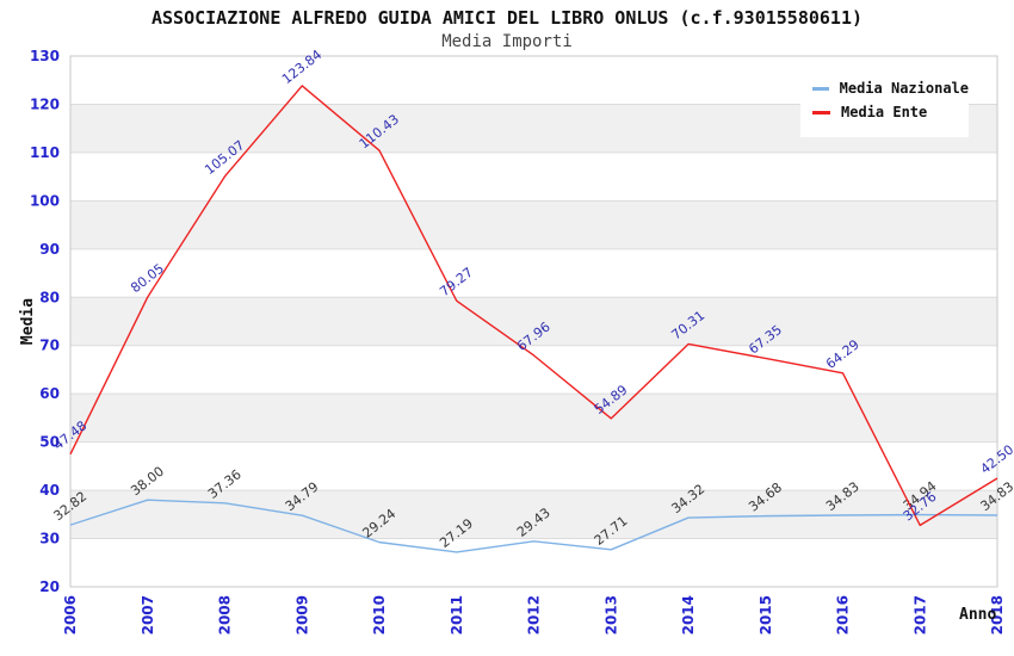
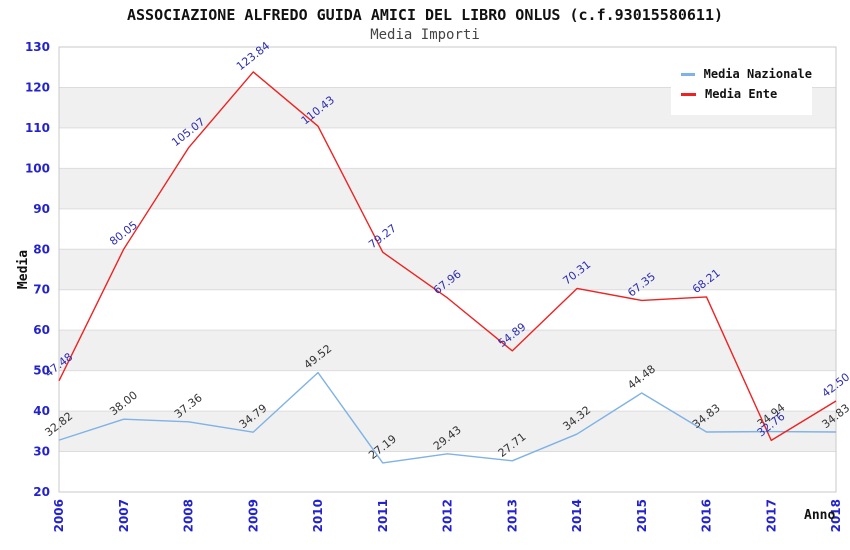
Media Nazionale/2010: 29.24 -> 49.52
Media Nazionale/2015: 34.68 -> 44.48
Media Ente/2016: 64.29 -> 68.21
